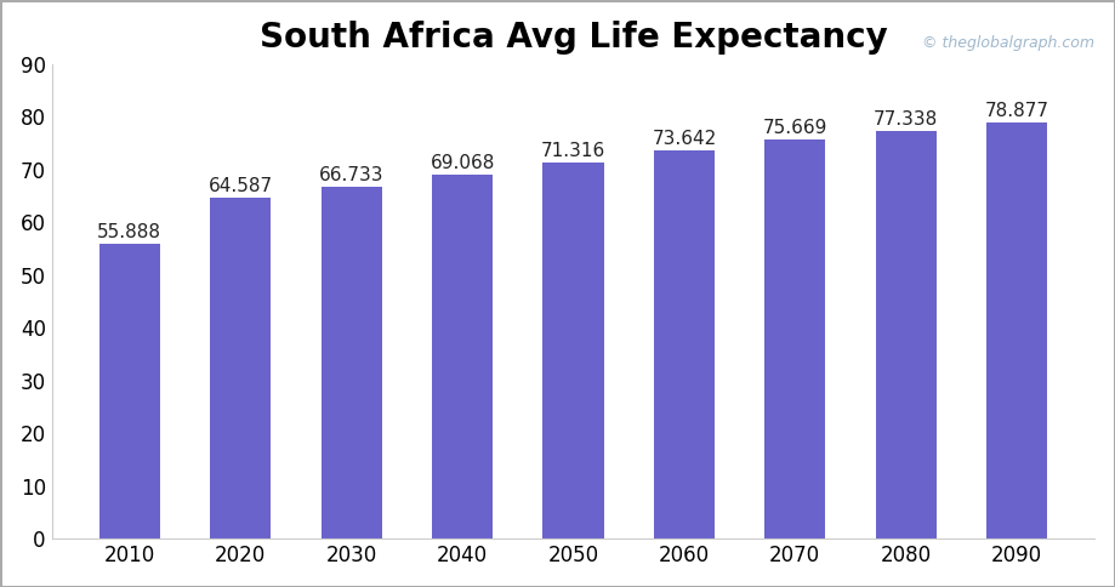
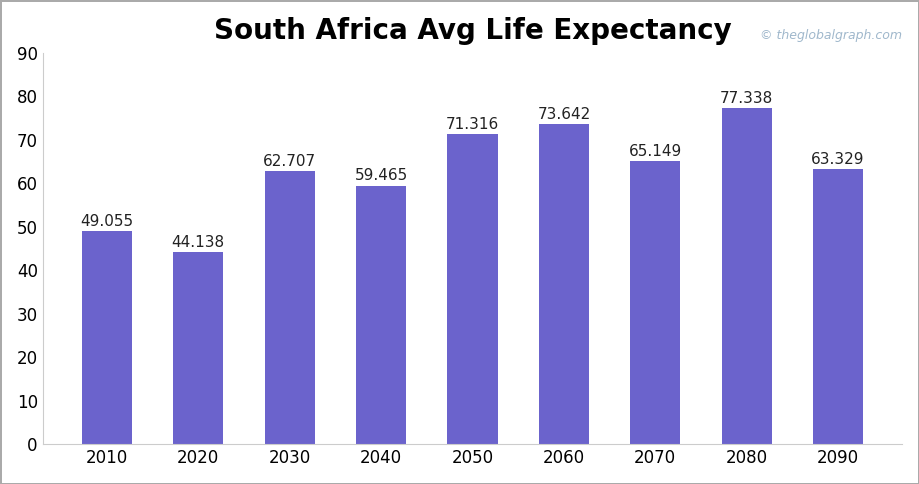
2010: 55.888 -> 49.055
2020: 64.587 -> 44.138
2030: 66.733 -> 62.707
2040: 69.068 -> 59.465
2070: 75.669 -> 65.149
2090: 78.877 -> 63.329
